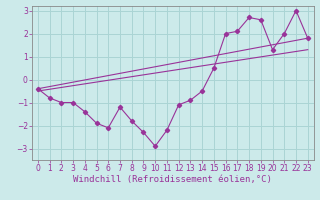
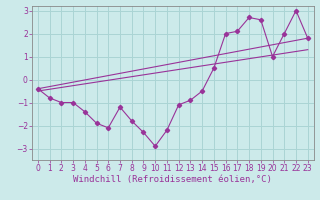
20: 1.3 -> 1.0
